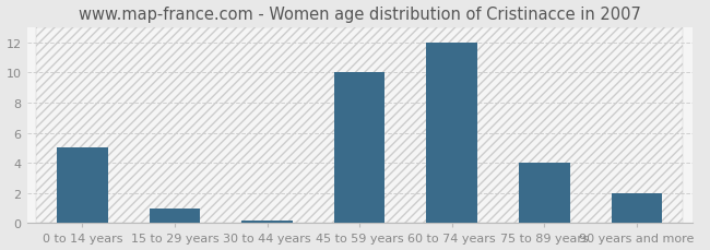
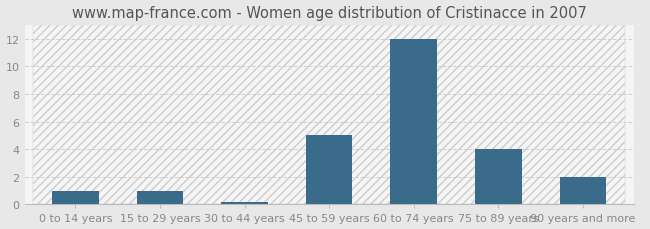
0 to 14 years: 5.0 -> 1.0
45 to 59 years: 10.0 -> 5.0
